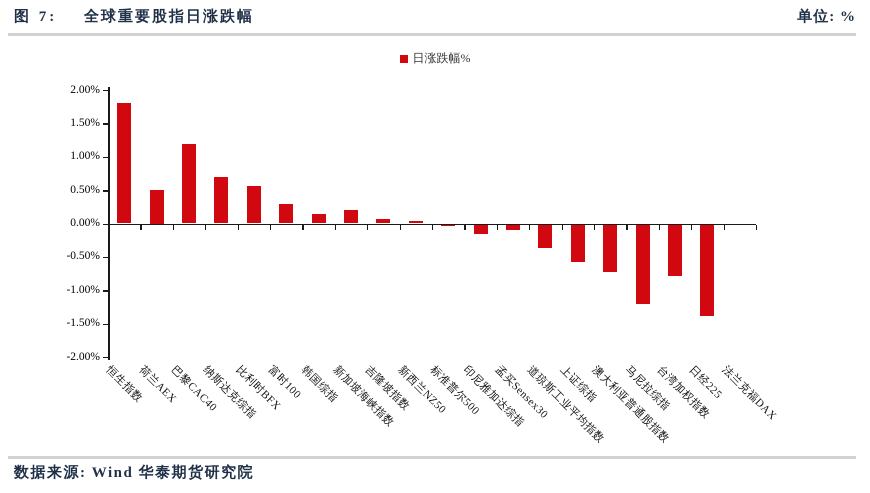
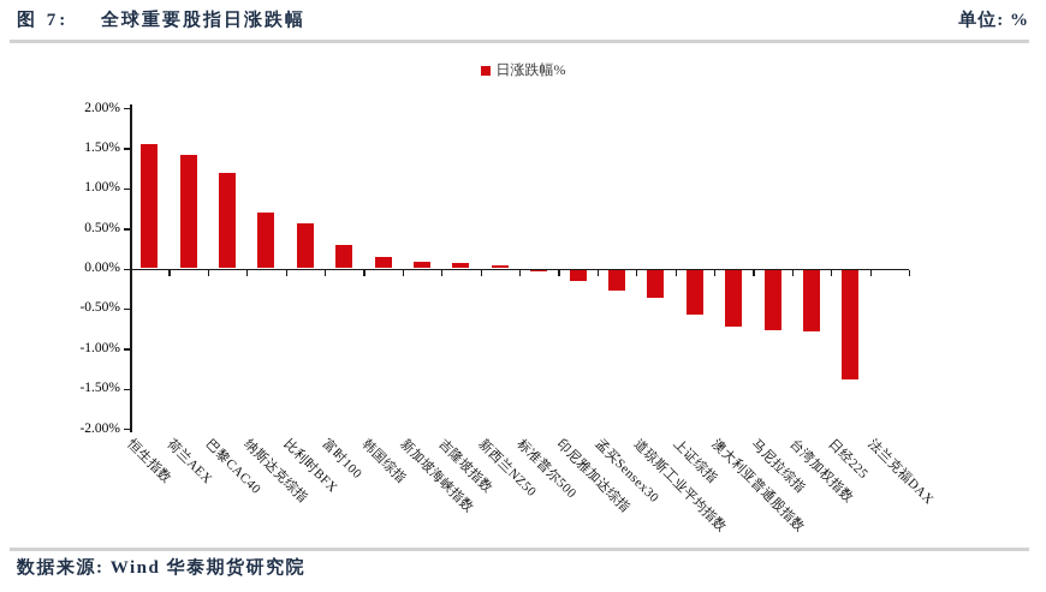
恒生指数: 1.8% -> 1.6%
荷兰AEX: 0.5% -> 1.4%
新加坡海峡指数: 0.2% -> 0.1%
孟买Sensex30: -0.1% -> -0.3%
马尼拉综指: -1.2% -> -0.8%
